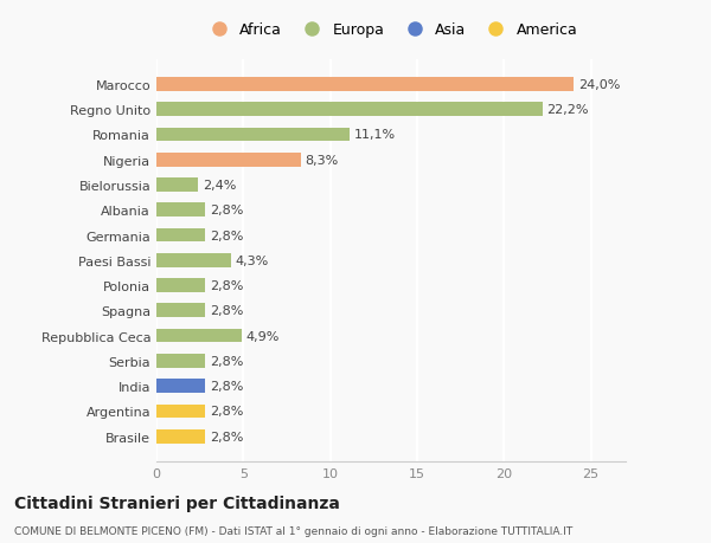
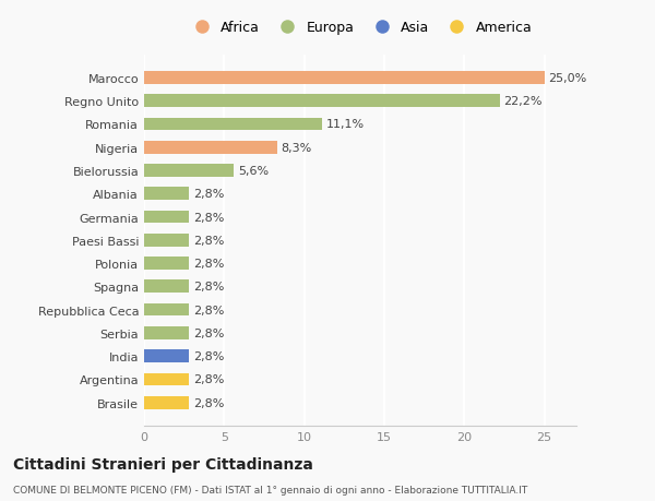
Marocco: 24,0% -> 25,0%
Bielorussia: 2,4% -> 5,6%
Paesi Bassi: 4,3% -> 2,8%
Repubblica Ceca: 4,9% -> 2,8%
